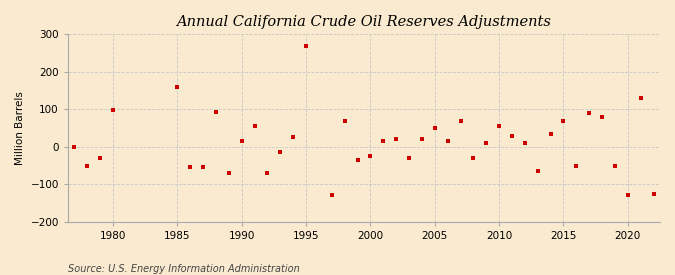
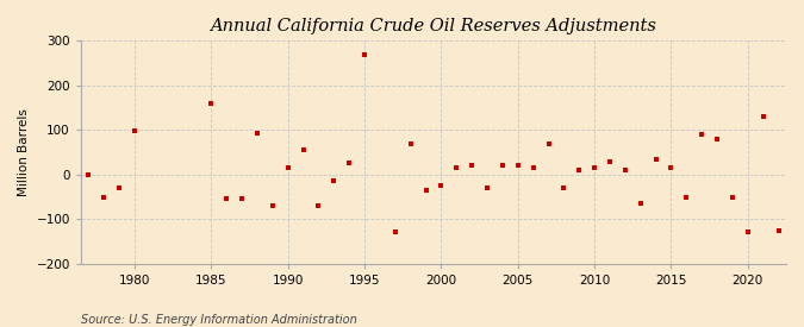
2005: 50 -> 20
2010: 55 -> 15
2015: 70 -> 15
